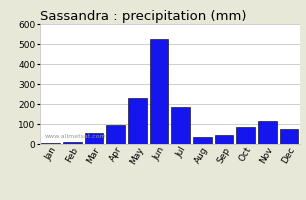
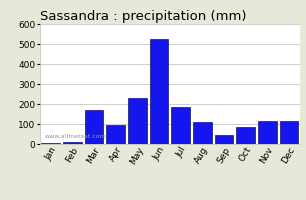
Mar: 55 -> 170
Aug: 35 -> 110
Dec: 75 -> 115
